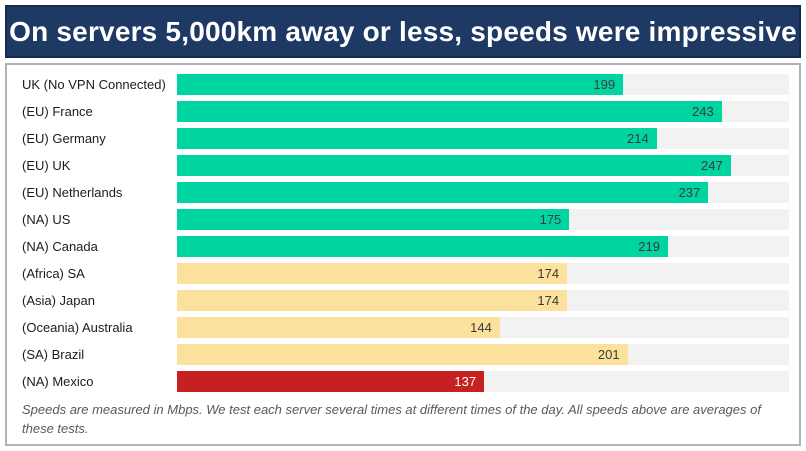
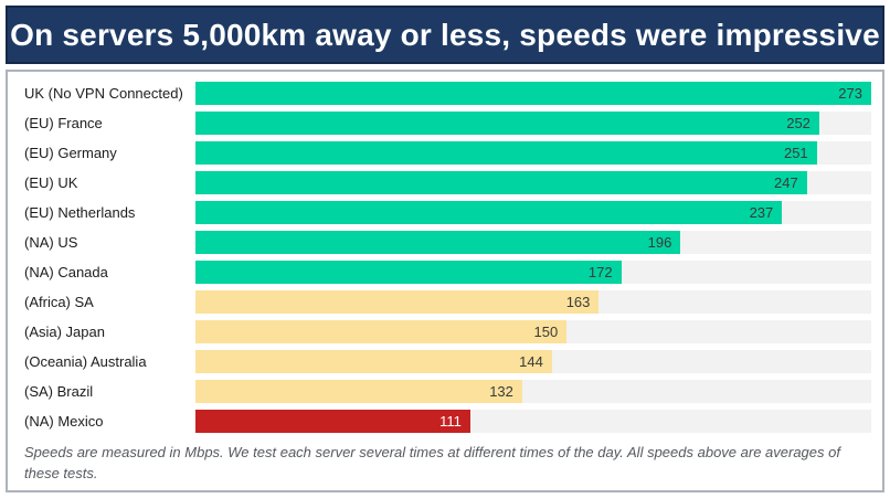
UK (No VPN Connected): 199 -> 273
(EU) France: 243 -> 252
(EU) Germany: 214 -> 251
(NA) US: 175 -> 196
(NA) Canada: 219 -> 172
(Africa) SA: 174 -> 163
(Asia) Japan: 174 -> 150
(SA) Brazil: 201 -> 132
(NA) Mexico: 137 -> 111
